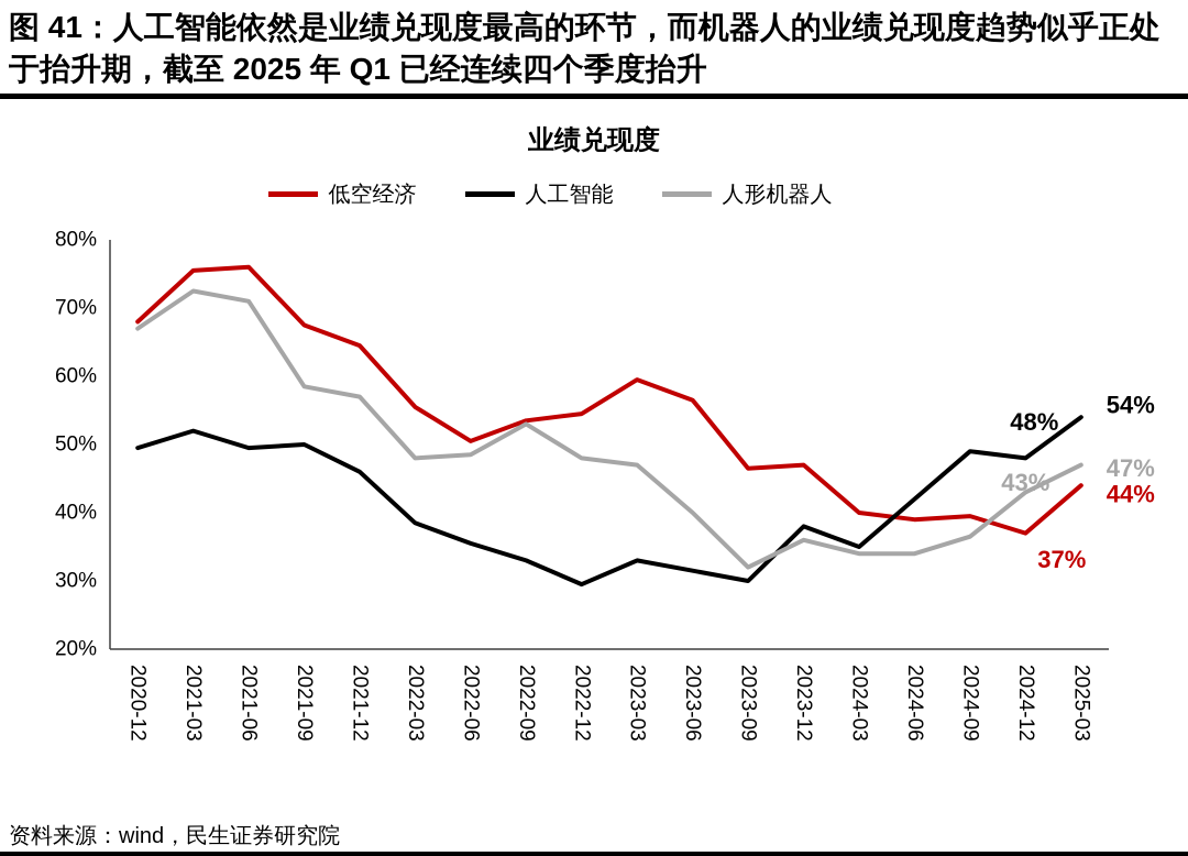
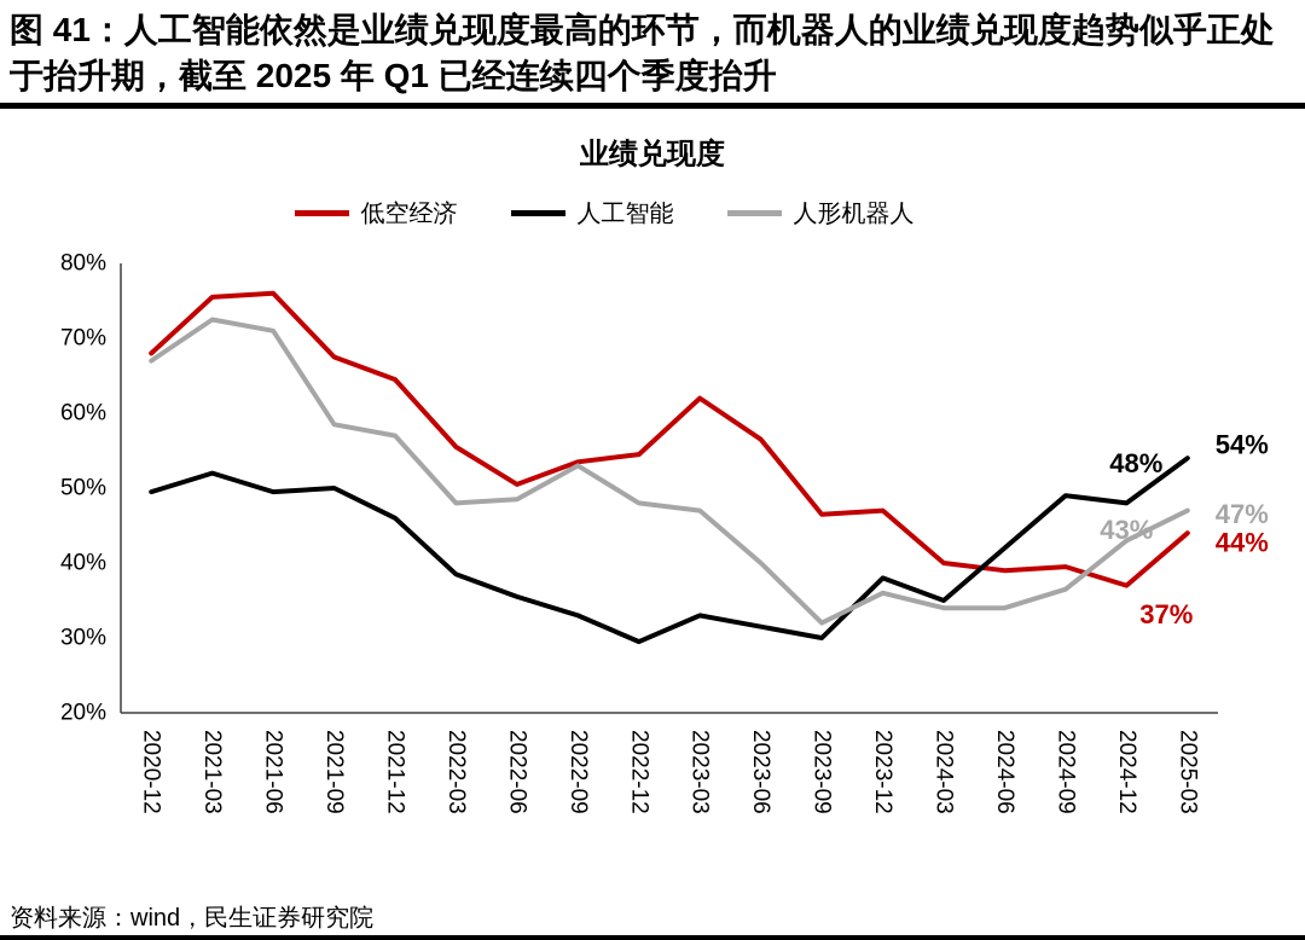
低空经济/2023-03: 60% -> 62%
